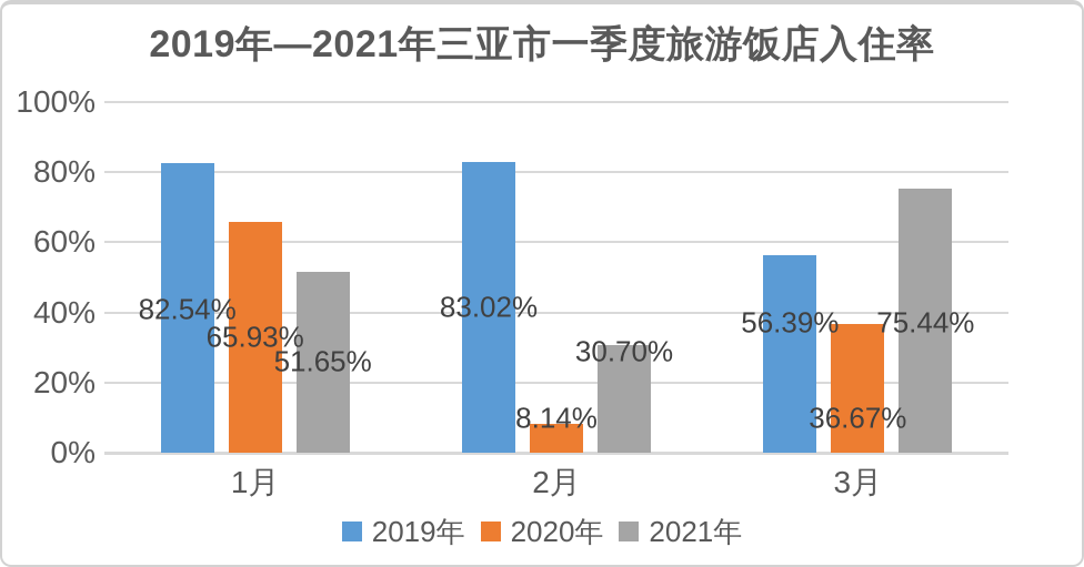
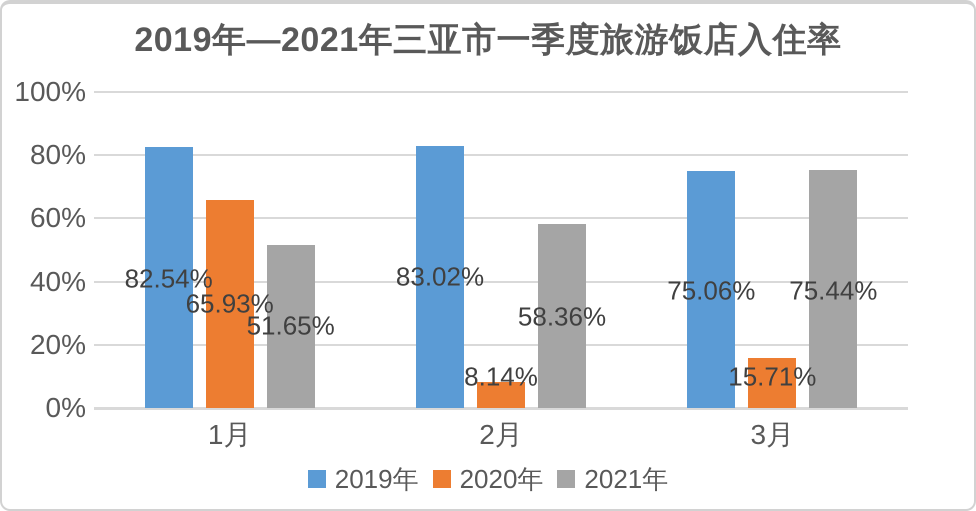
2021年/2月: 30.70% -> 58.36%
2019年/3月: 56.39% -> 75.06%
2020年/3月: 36.67% -> 15.71%
